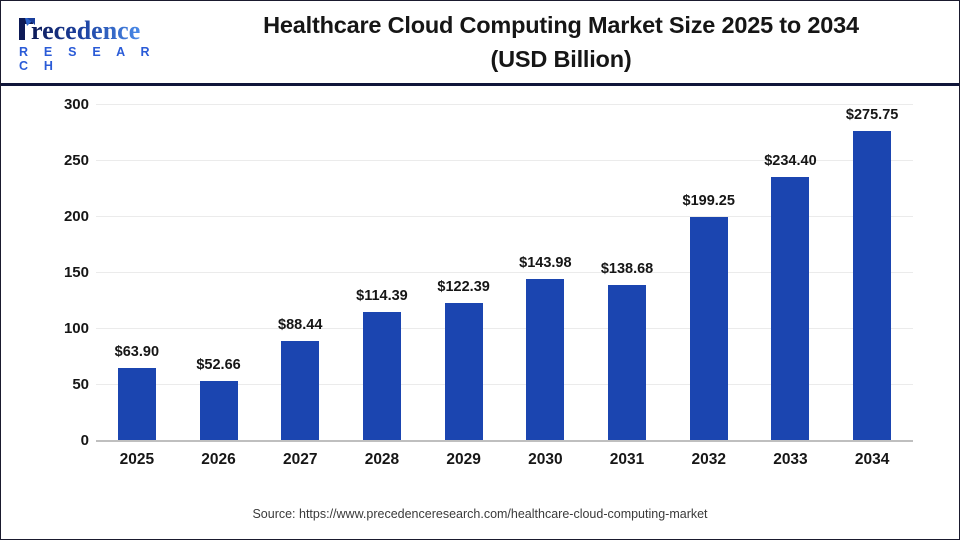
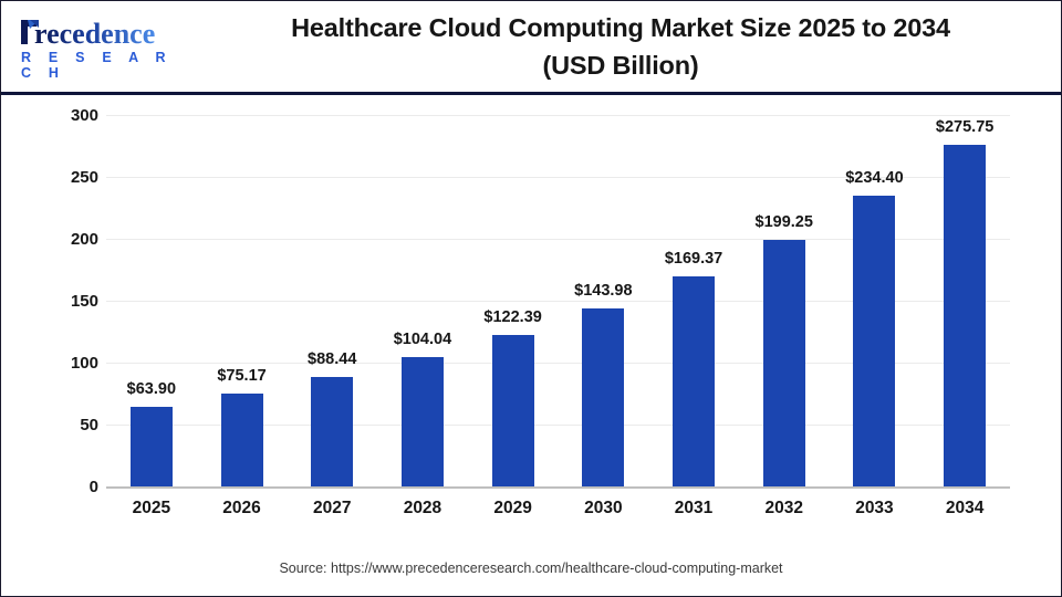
2026: $52.66 -> $75.17
2028: $114.39 -> $104.04
2031: $138.68 -> $169.37
